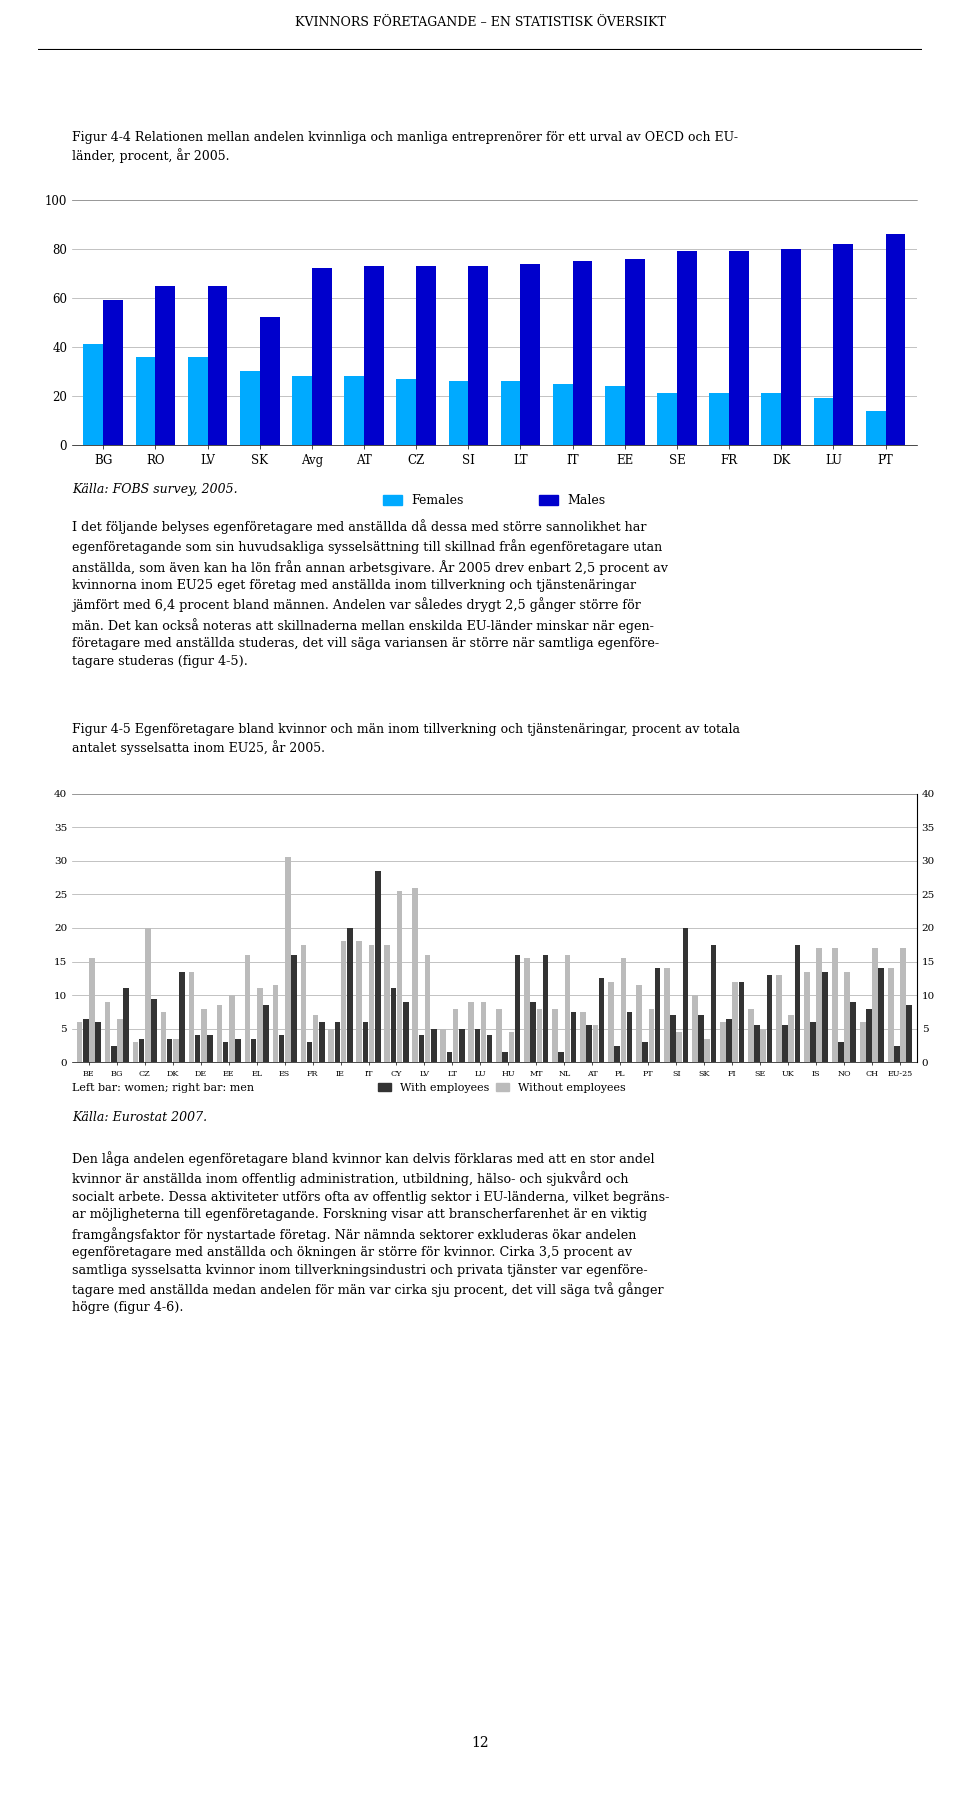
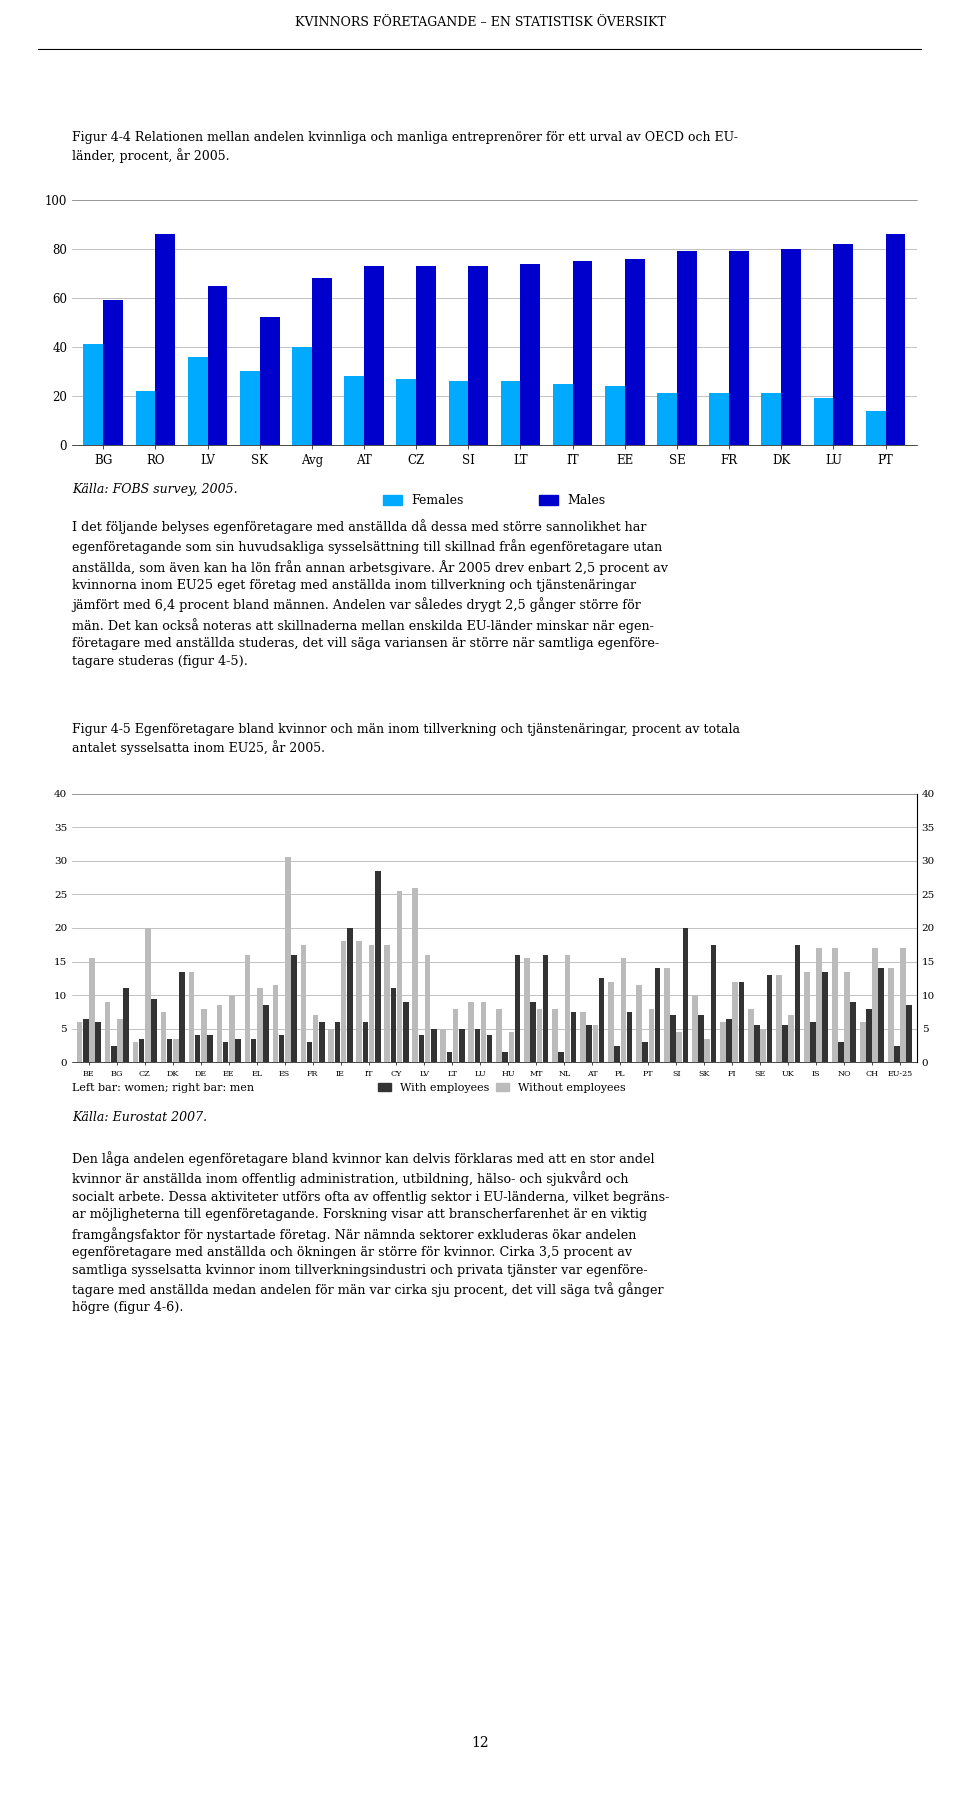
Females/RO: 36 -> 22
Males/RO: 65 -> 86
Females/Avg: 28 -> 40
Males/Avg: 72 -> 68
